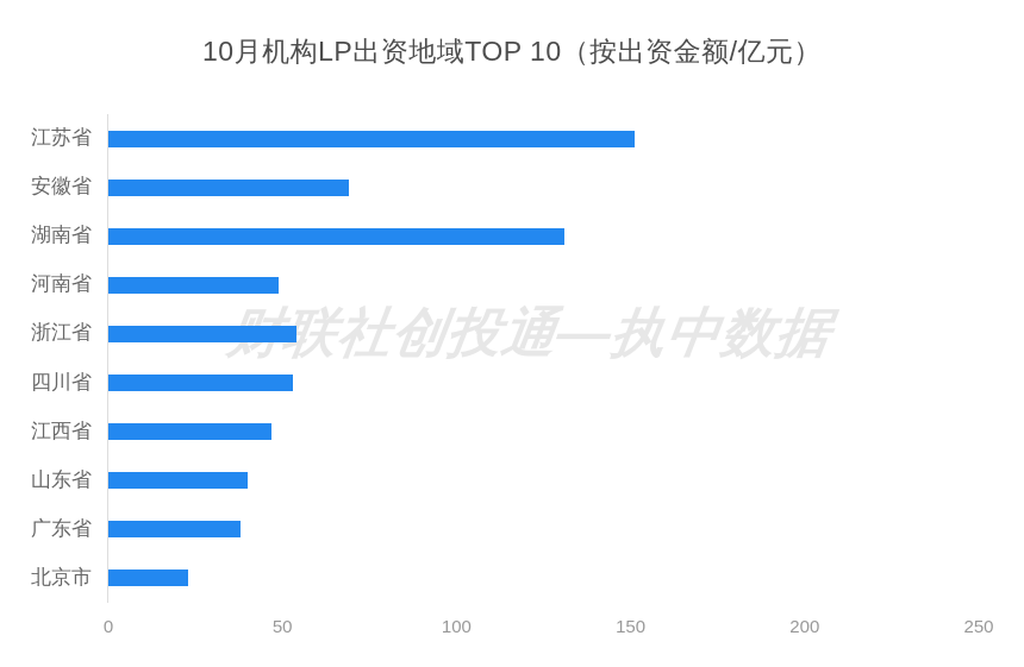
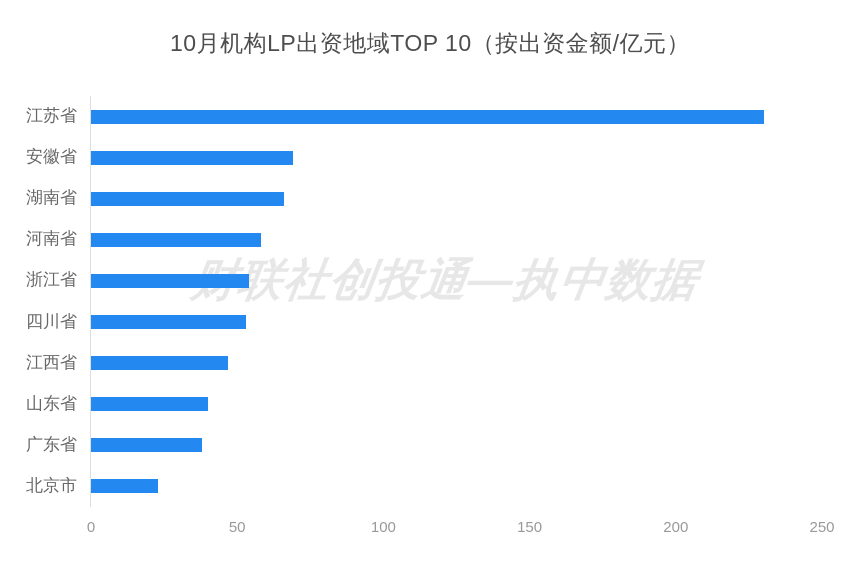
江苏省: 151 -> 230
湖南省: 131 -> 66
河南省: 49 -> 58
